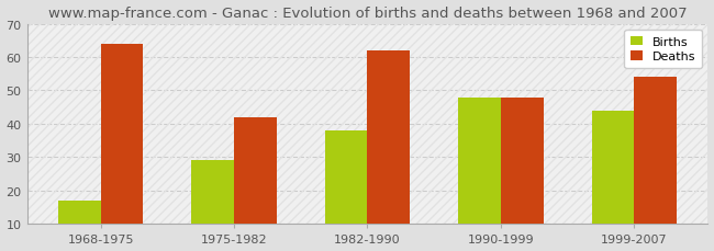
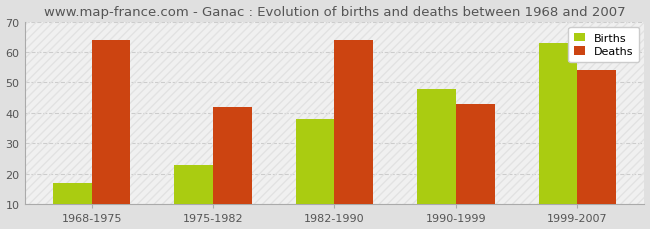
Births/1975-1982: 29 -> 23
Deaths/1982-1990: 62 -> 64
Deaths/1990-1999: 48 -> 43
Births/1999-2007: 44 -> 63
